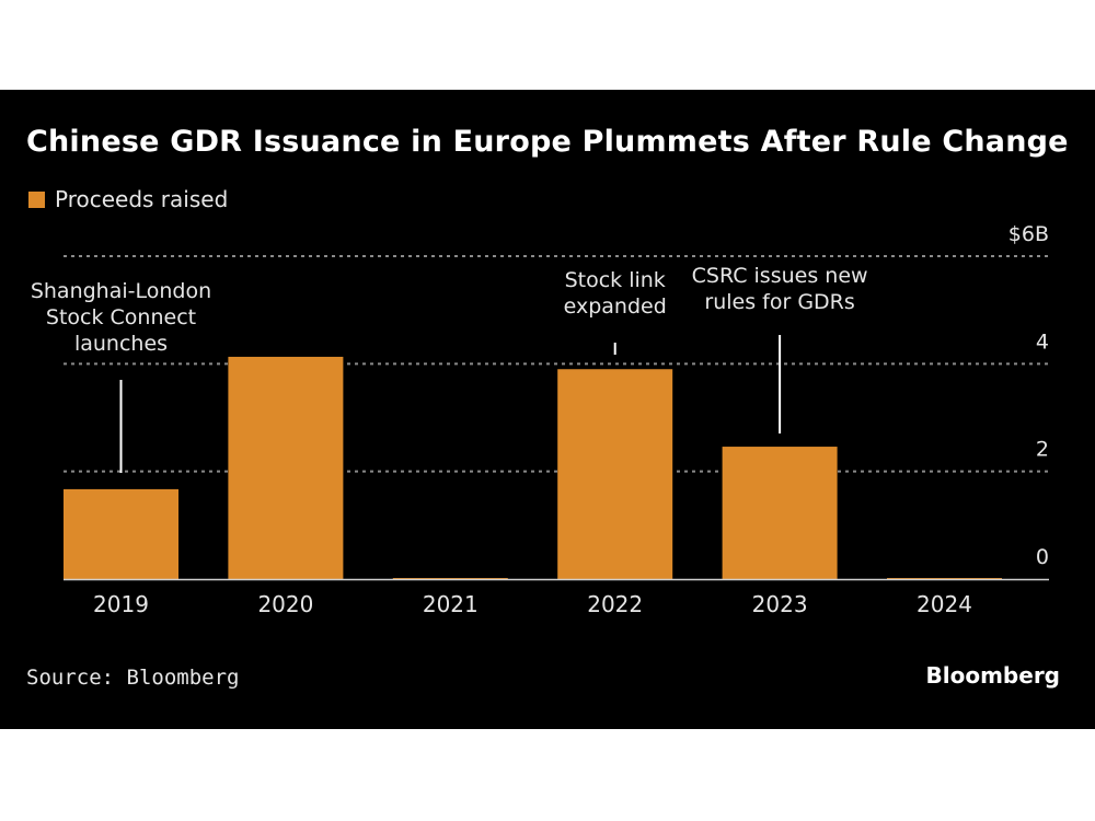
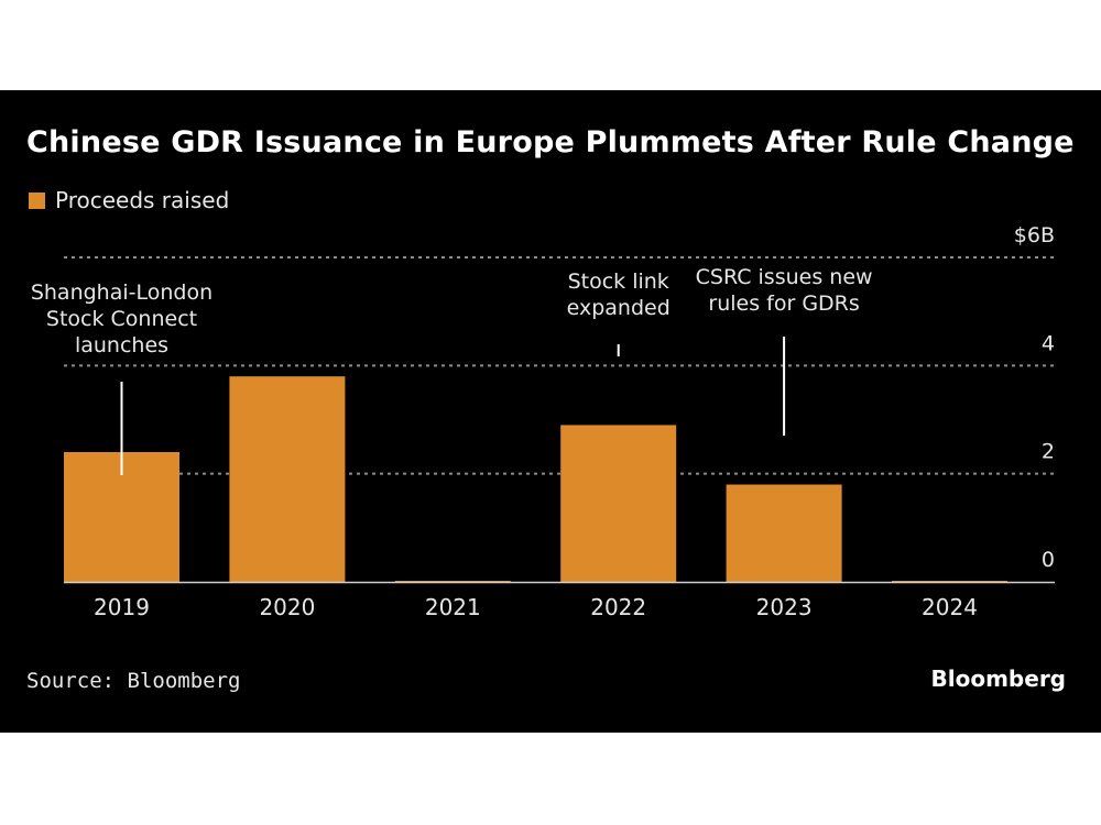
2019: $1.7B -> $2.4B
2020: $4.1B -> $3.8B
2022: $3.9B -> $2.9B
2023: $2.5B -> $1.8B
